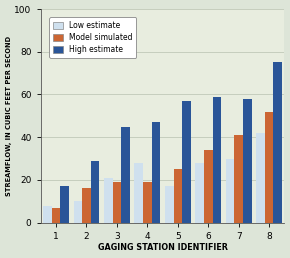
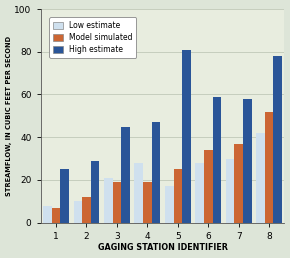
High estimate/1: 17 -> 25
Model simulated/2: 16 -> 12
High estimate/5: 57 -> 81
Model simulated/7: 41 -> 37
High estimate/8: 75 -> 78
